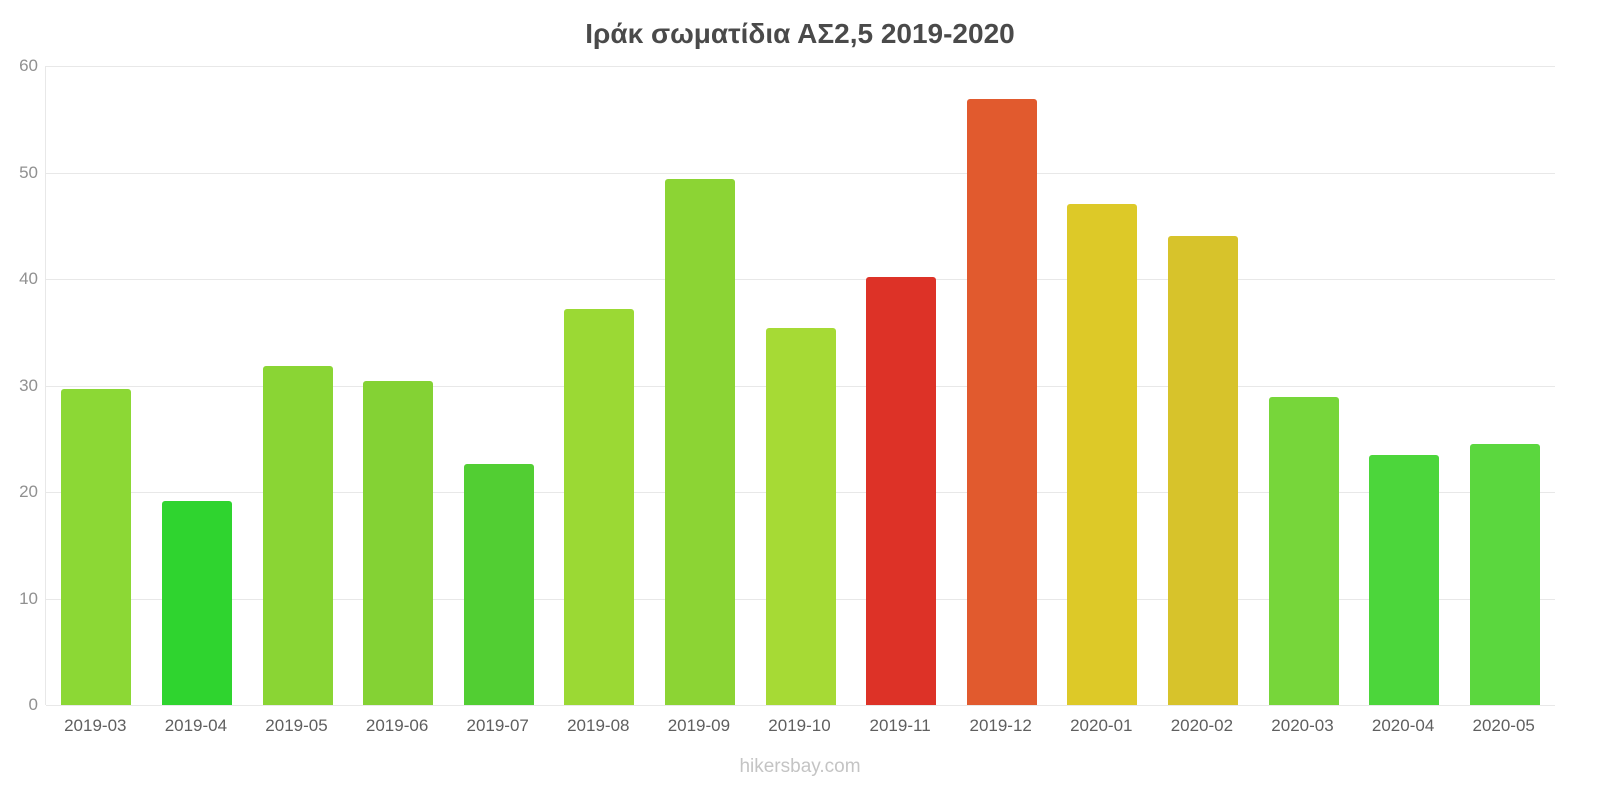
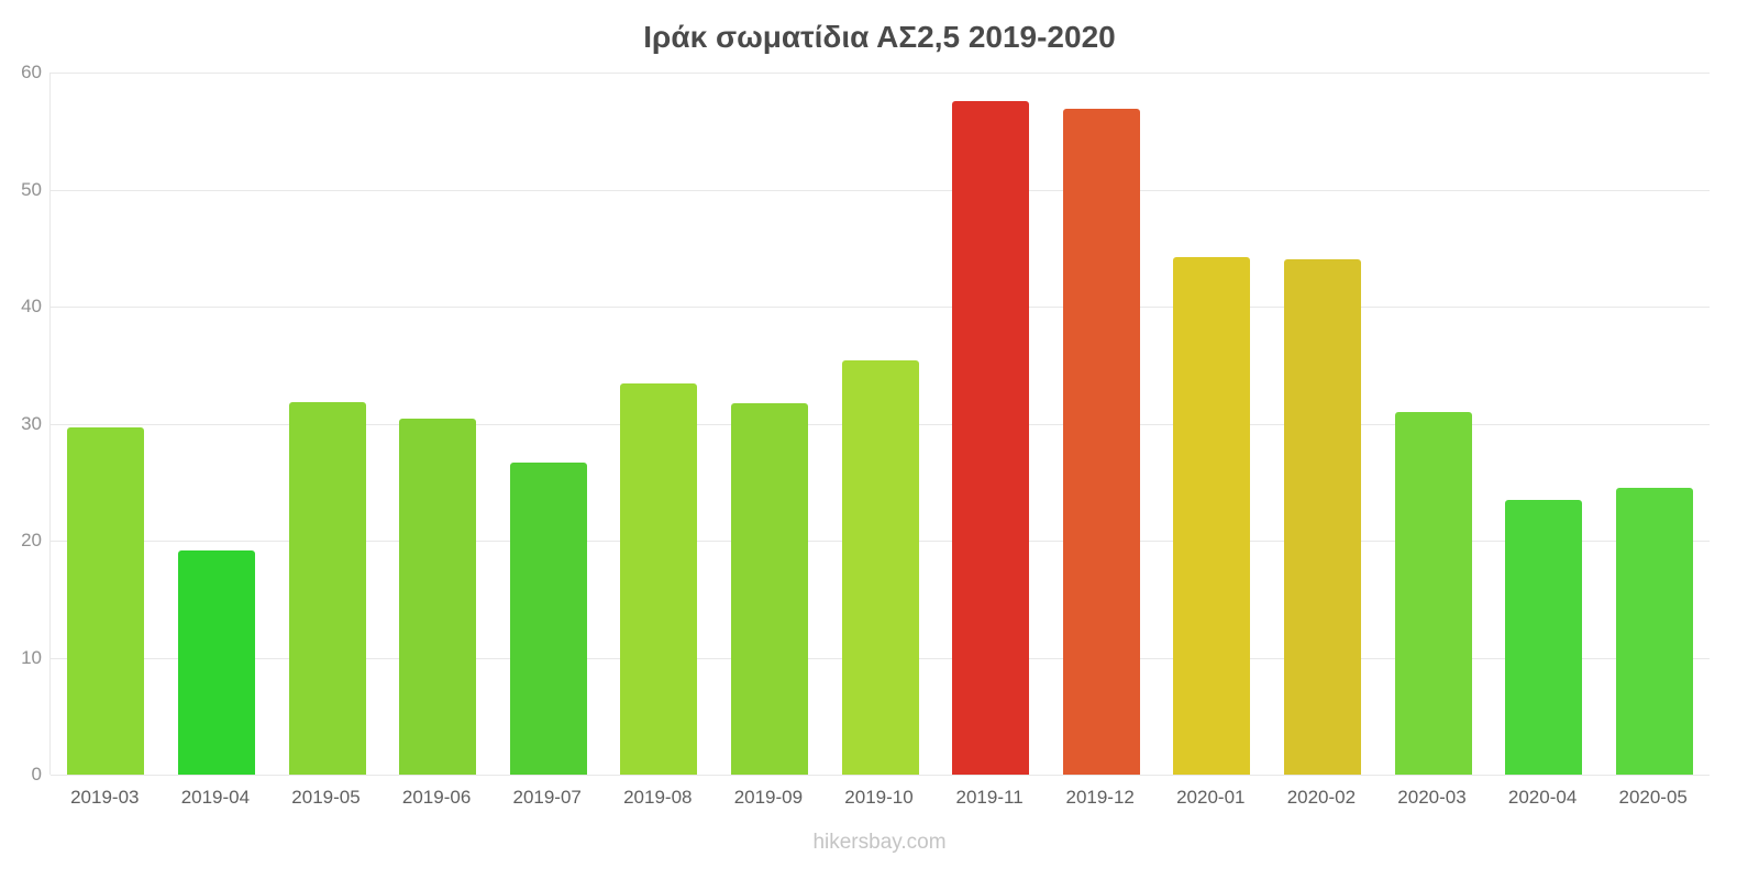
2019-07: 22.6 -> 26.7
2019-08: 37.2 -> 33.4
2019-09: 49.4 -> 31.7
2019-11: 40.2 -> 57.6
2020-01: 47.0 -> 44.2
2020-03: 28.9 -> 31.0
